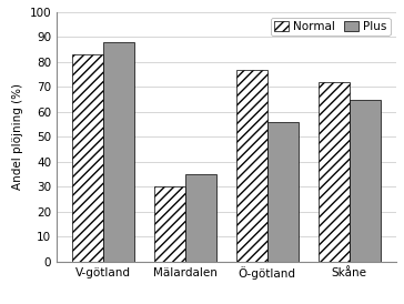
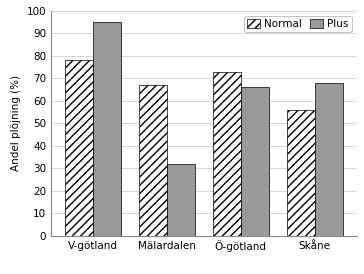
Normal/V-götland: 83 -> 78
Plus/V-götland: 88 -> 95
Normal/Mälardalen: 30 -> 67
Plus/Mälardalen: 35 -> 32
Normal/Ö-götland: 77 -> 73
Plus/Ö-götland: 56 -> 66
Normal/Skåne: 72 -> 56
Plus/Skåne: 65 -> 68
